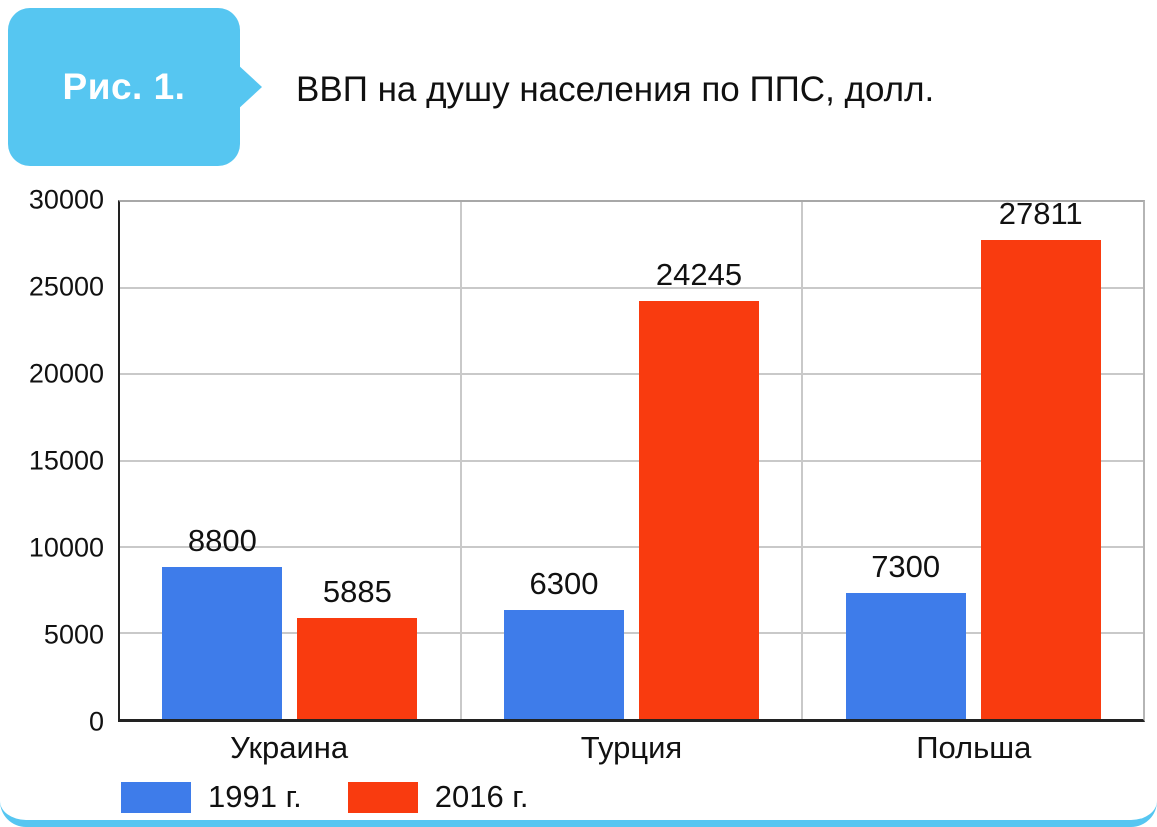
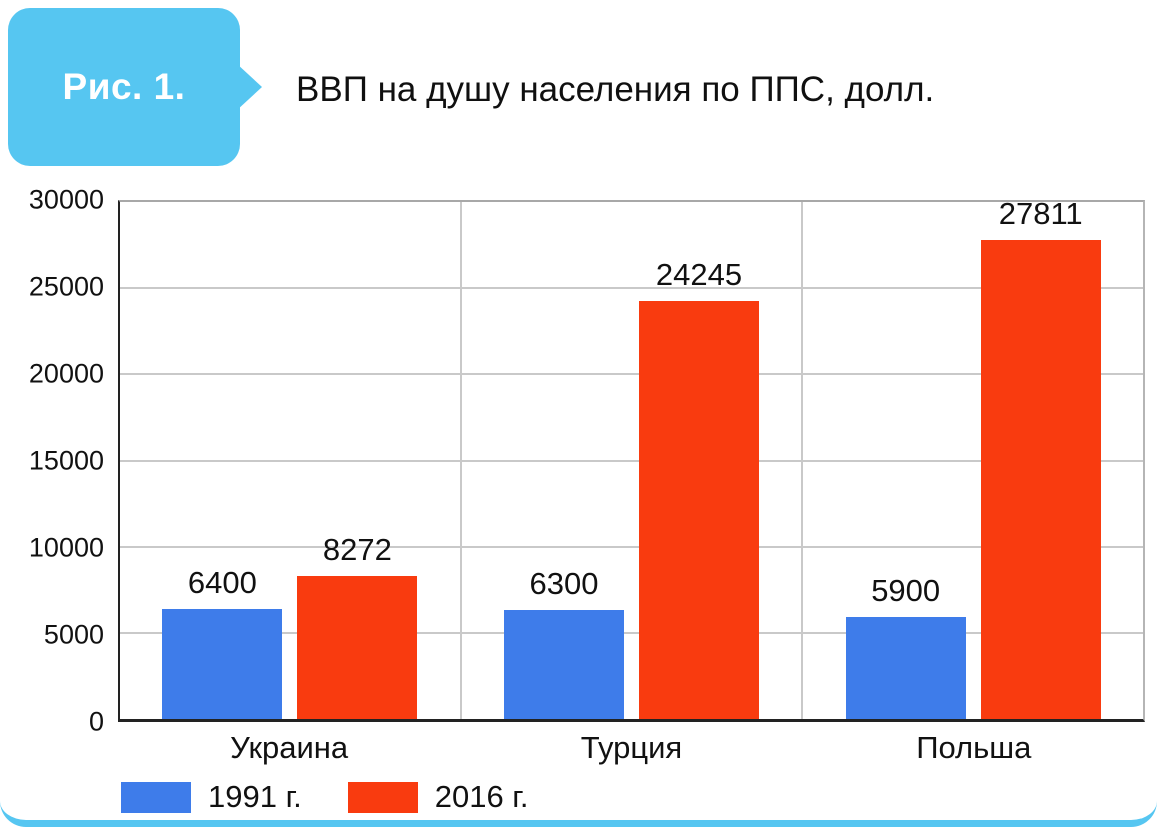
1991 г./Украина: 8800 -> 6400
2016 г./Украина: 5885 -> 8272
1991 г./Польша: 7300 -> 5900
